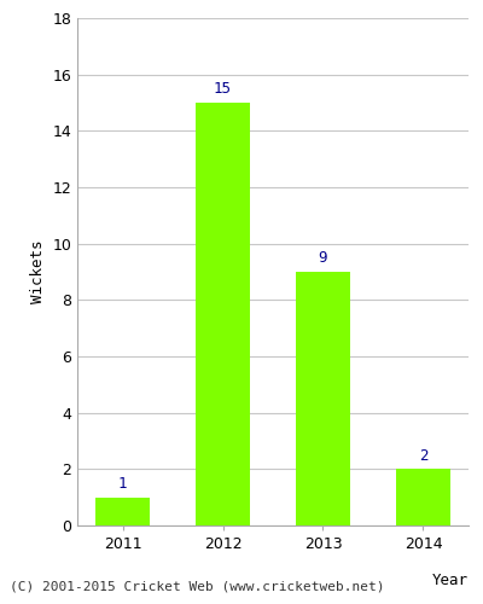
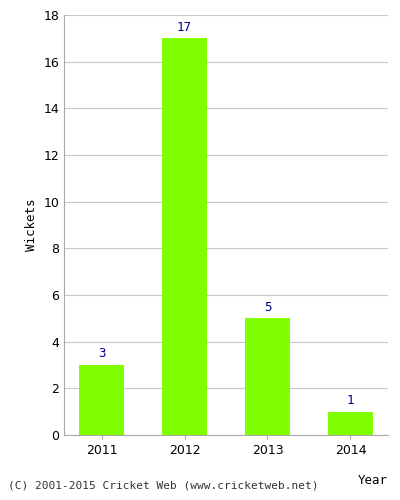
2011: 1 -> 3
2012: 15 -> 17
2013: 9 -> 5
2014: 2 -> 1
